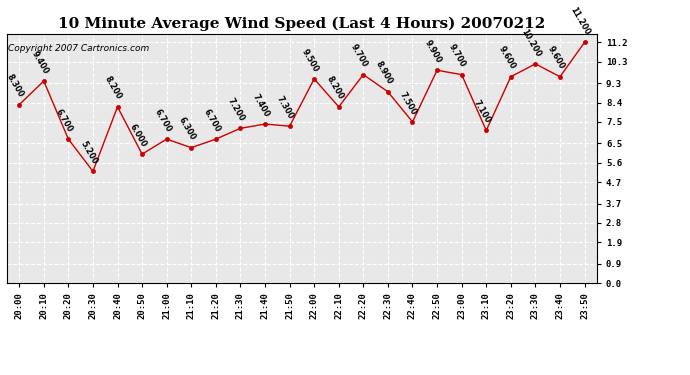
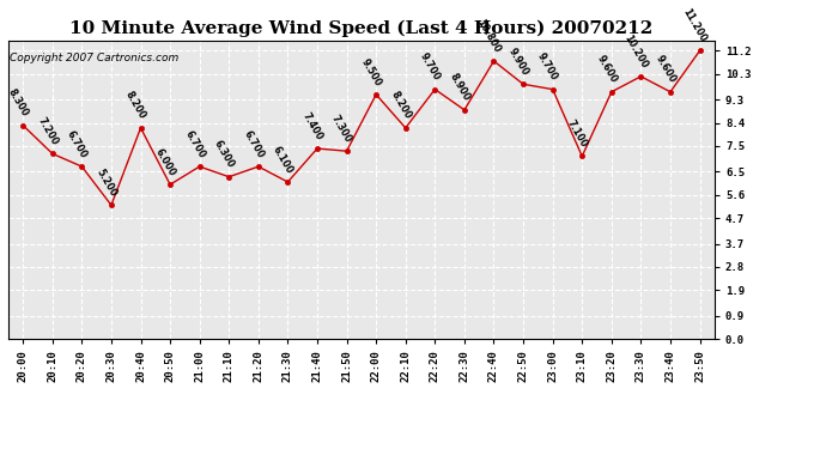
20:10: 9.400 -> 7.200
21:30: 7.200 -> 6.100
22:40: 7.5 -> 10.8
